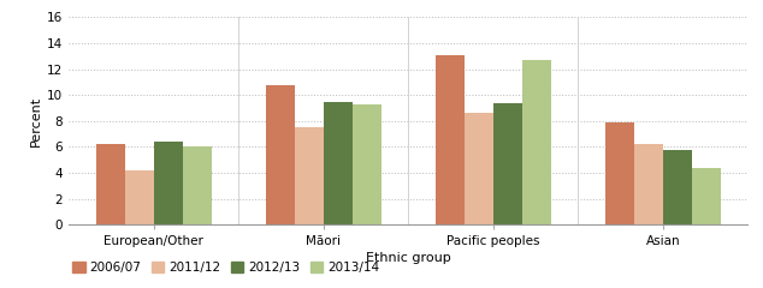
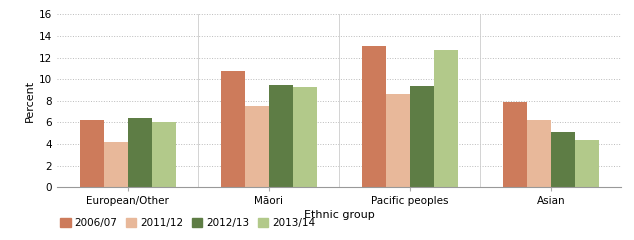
2012/13/Asian: 5.8 -> 5.1
